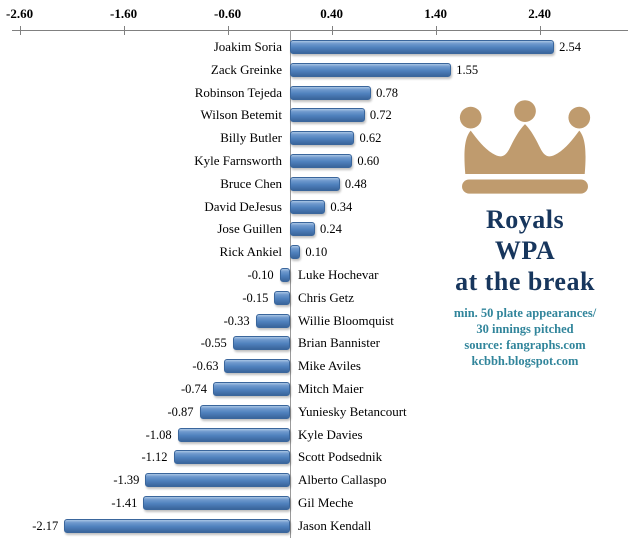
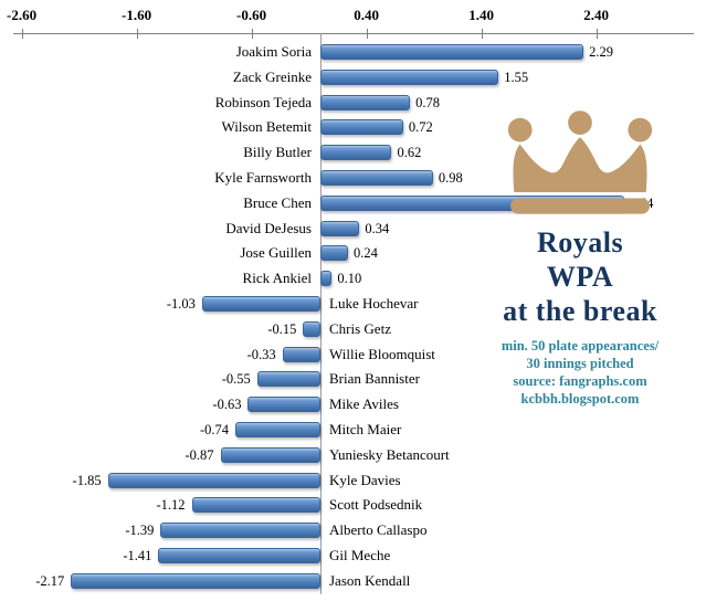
Joakim Soria: 2.54 -> 2.29
Kyle Farnsworth: 0.60 -> 0.98
Bruce Chen: 0.48 -> 2.64
Luke Hochevar: -0.10 -> -1.03
Kyle Davies: -1.08 -> -1.85
